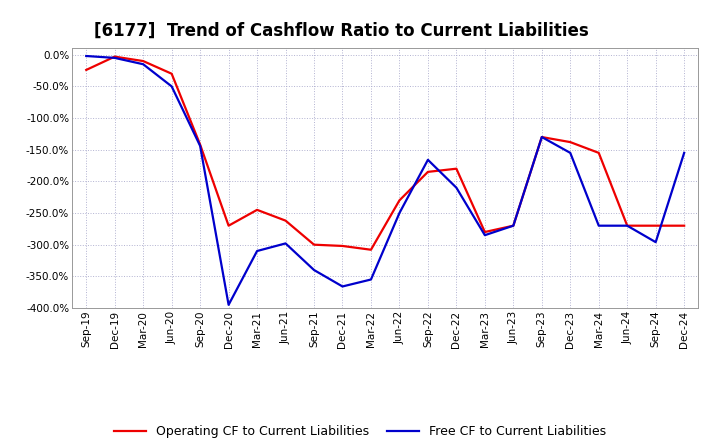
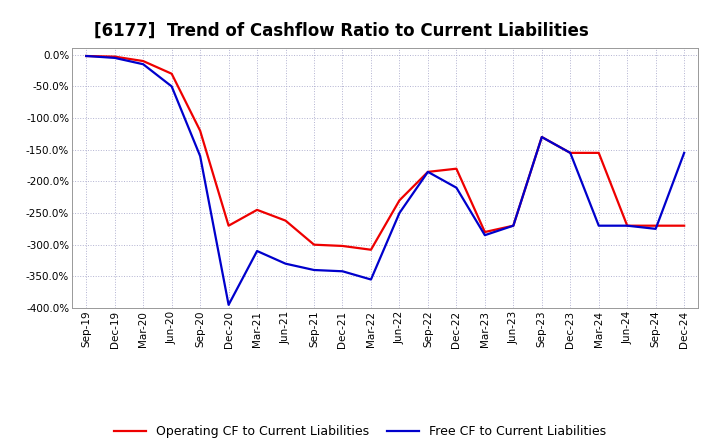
Operating CF to Current Liabilities/Sep-19: -24% -> -2%
Operating CF to Current Liabilities/Sep-20: -142% -> -120%
Free CF to Current Liabilities/Sep-20: -144% -> -160%
Free CF to Current Liabilities/Jun-21: -298% -> -330%
Free CF to Current Liabilities/Dec-21: -366% -> -342%
Free CF to Current Liabilities/Sep-22: -166% -> -185%
Operating CF to Current Liabilities/Dec-23: -138% -> -155%
Free CF to Current Liabilities/Sep-24: -296% -> -275%
